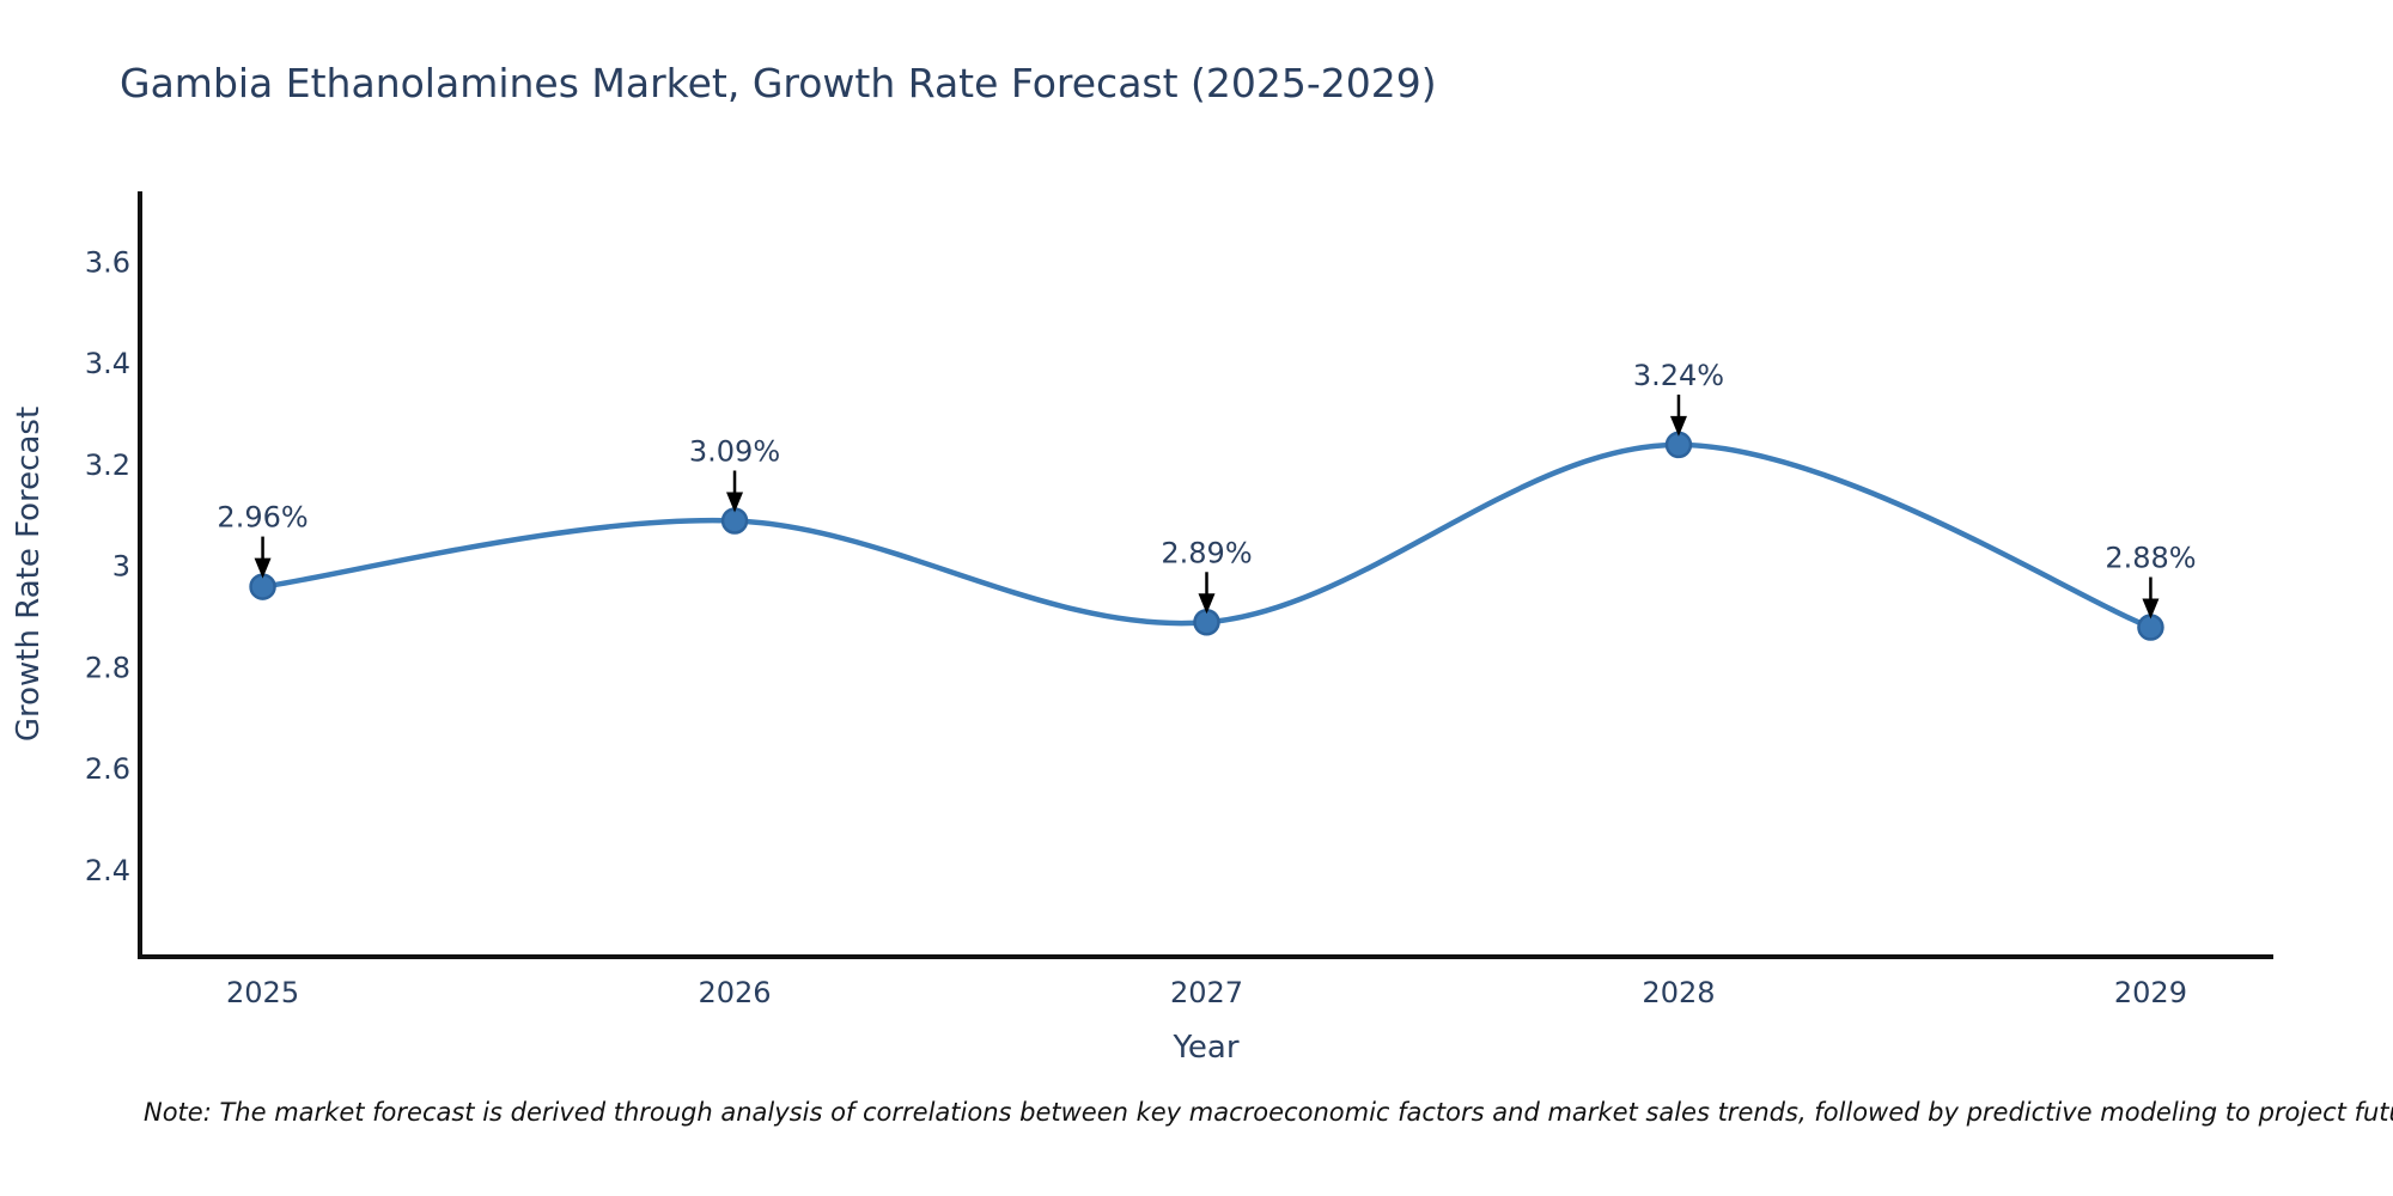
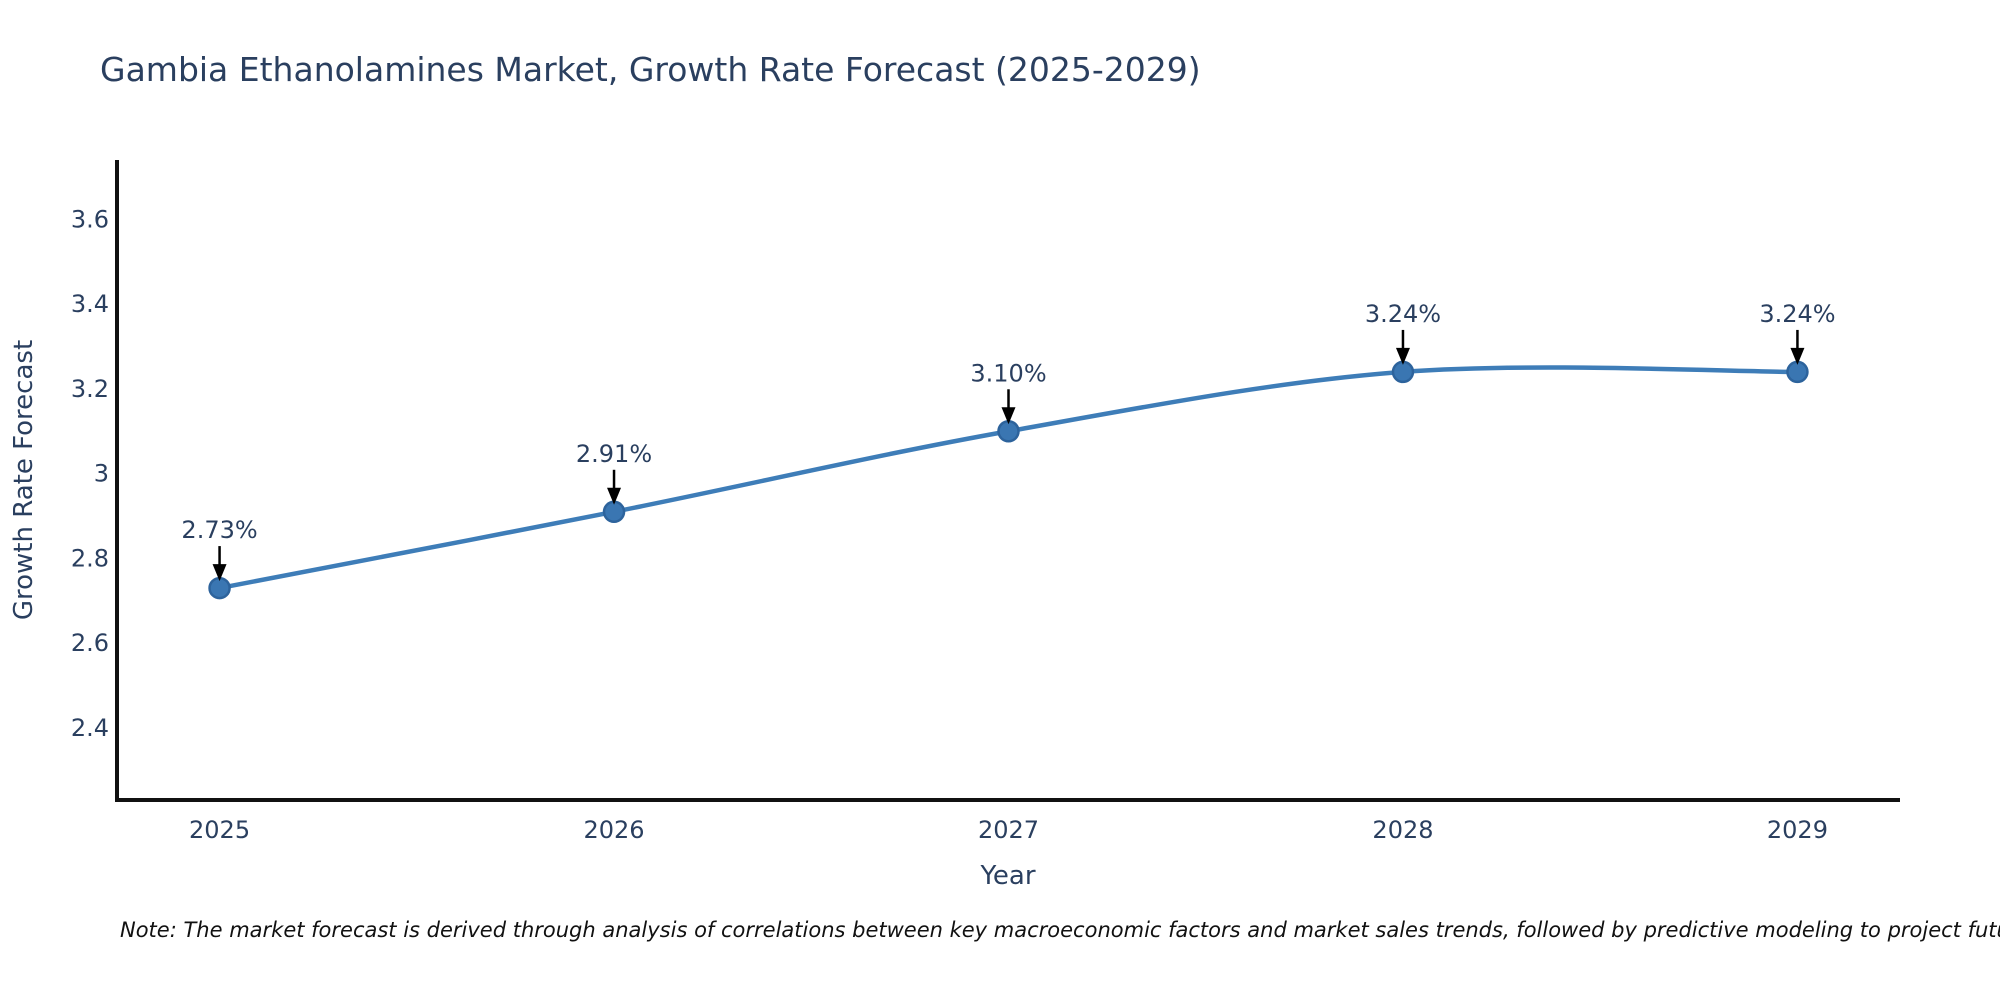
2025: 2.96% -> 2.73%
2026: 3.09% -> 2.91%
2027: 2.89% -> 3.10%
2029: 2.88% -> 3.24%
